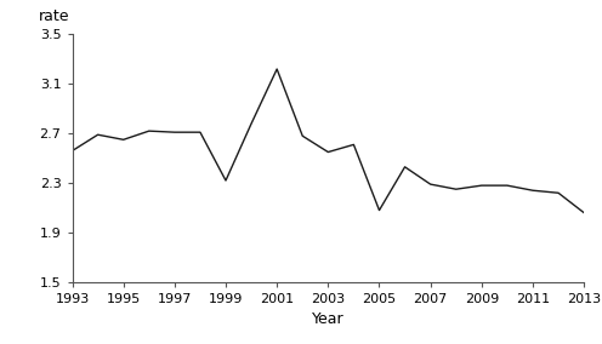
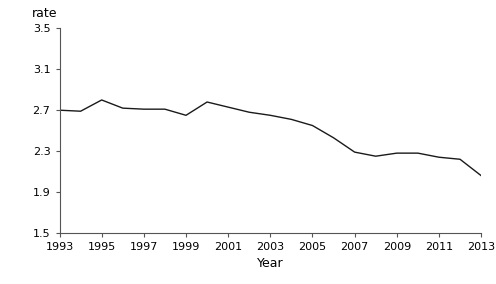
1993: 2.56 -> 2.70
1995: 2.65 -> 2.80
1999: 2.32 -> 2.65
2001: 3.22 -> 2.73
2003: 2.55 -> 2.65
2005: 2.08 -> 2.55
